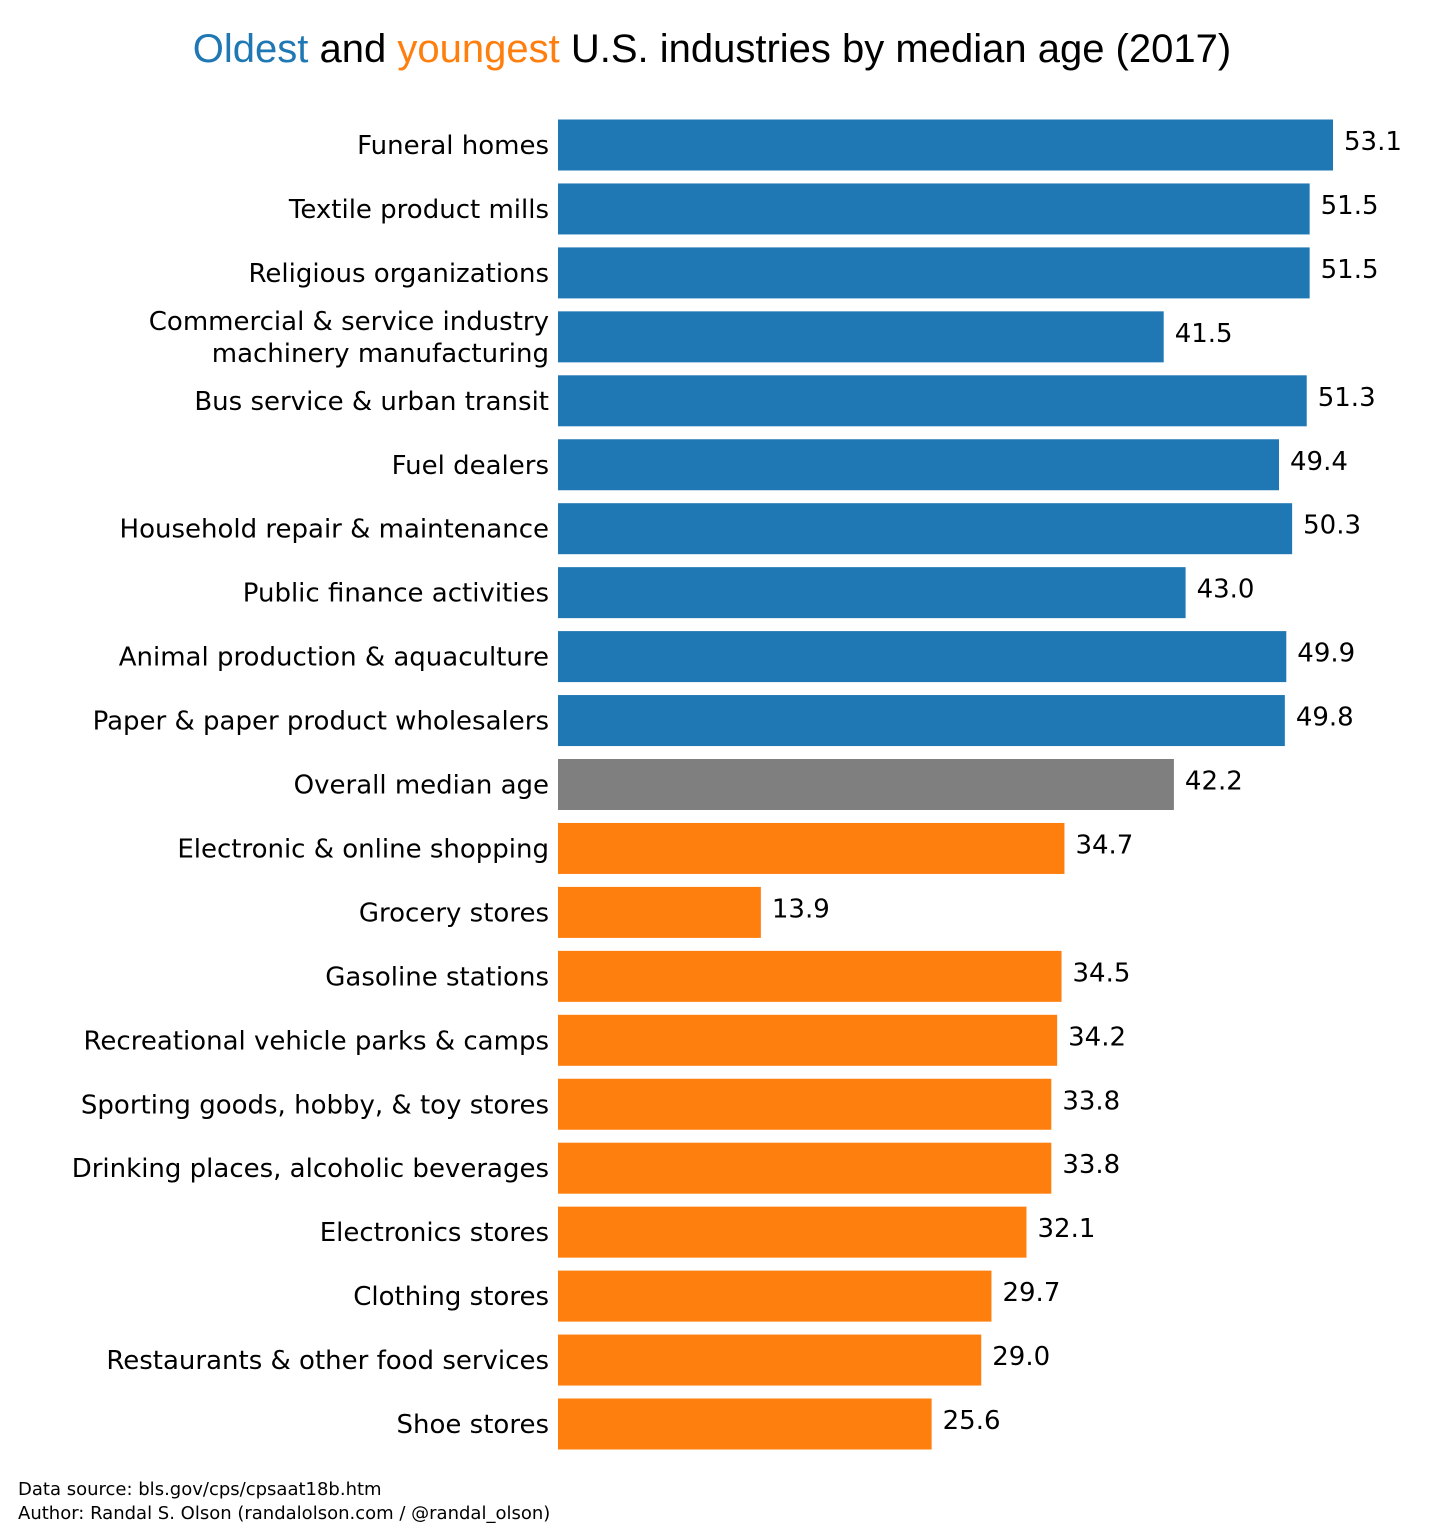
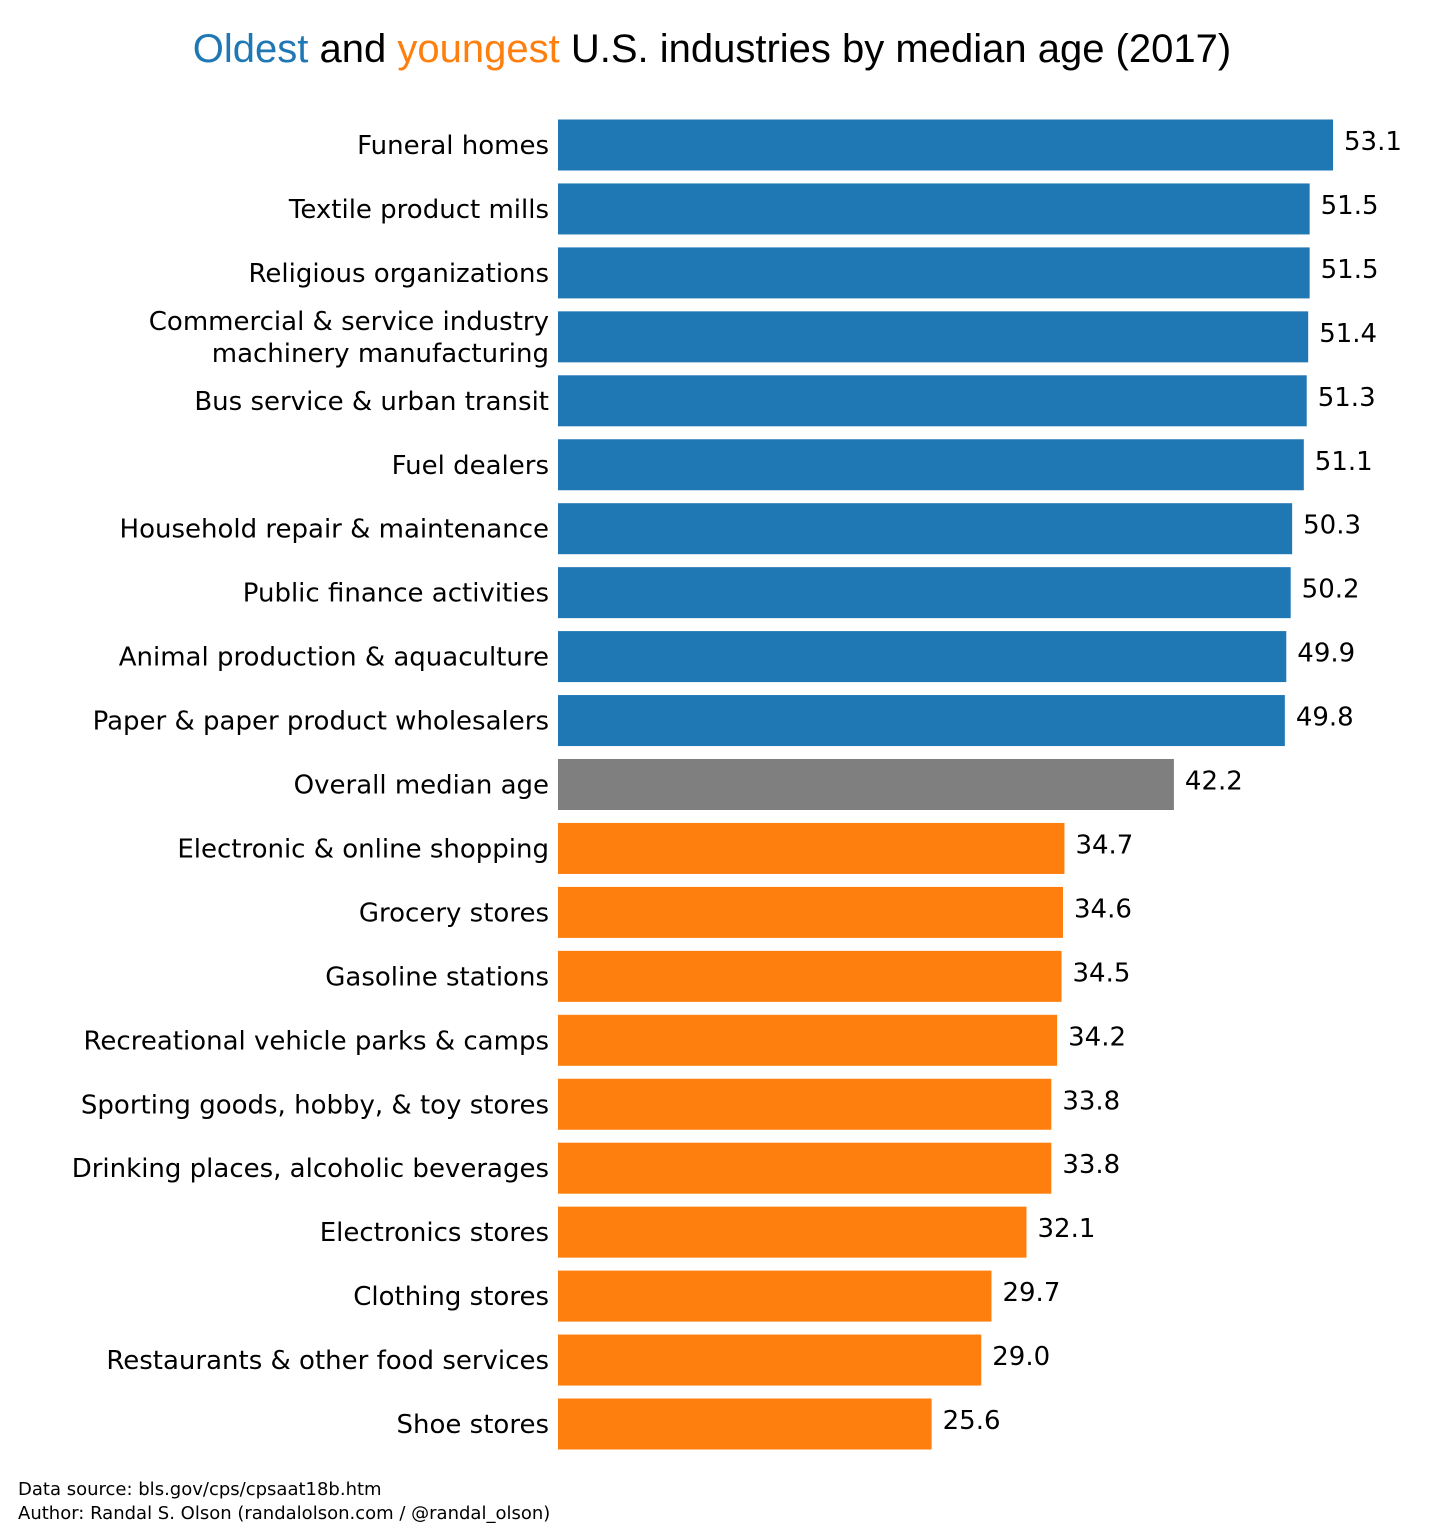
Commercial & service industry machinery manufacturing: 41.5 -> 51.4
Fuel dealers: 49.4 -> 51.1
Public finance activities: 43.0 -> 50.2
Grocery stores: 13.9 -> 34.6
